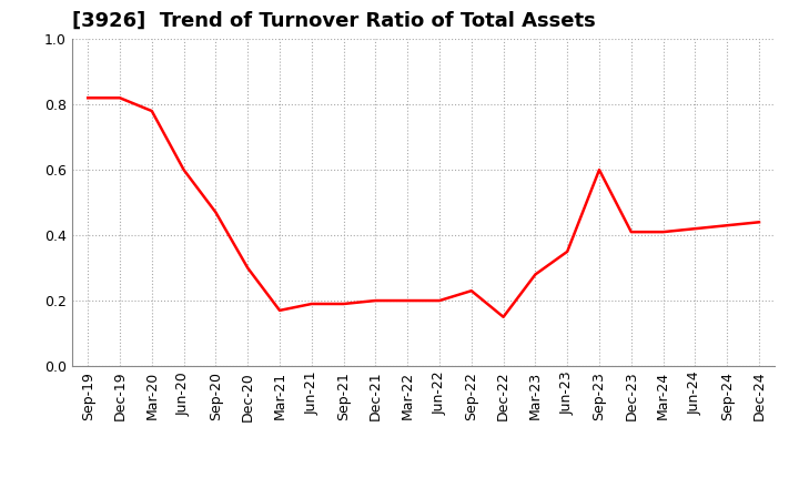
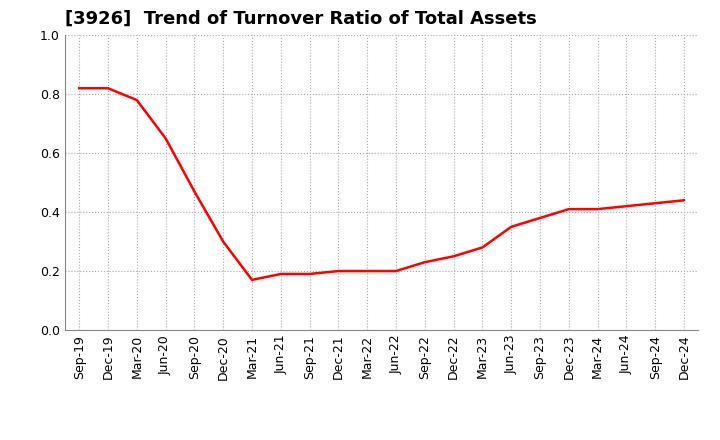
Jun-20: 0.60 -> 0.65
Dec-22: 0.15 -> 0.25
Sep-23: 0.60 -> 0.38
